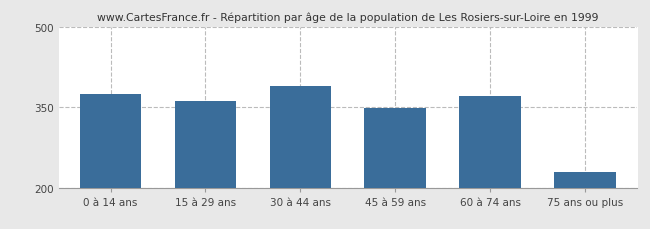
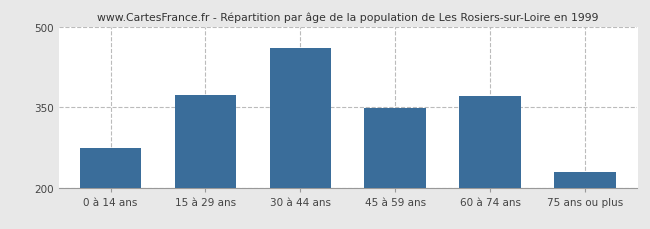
0 à 14 ans: 375 -> 274
15 à 29 ans: 362 -> 372
30 à 44 ans: 390 -> 460
